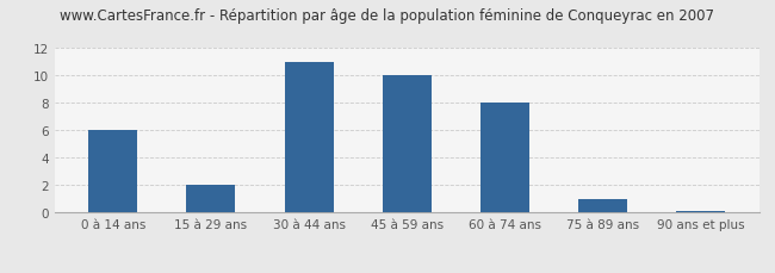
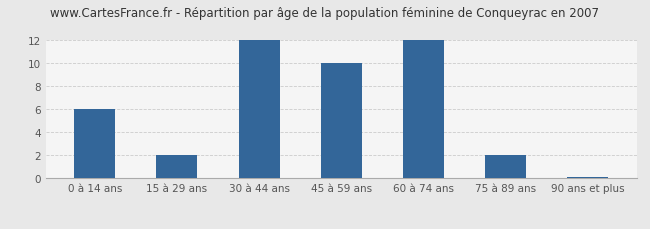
30 à 44 ans: 11.0 -> 12.0
60 à 74 ans: 8.0 -> 12.0
75 à 89 ans: 1.0 -> 2.0
